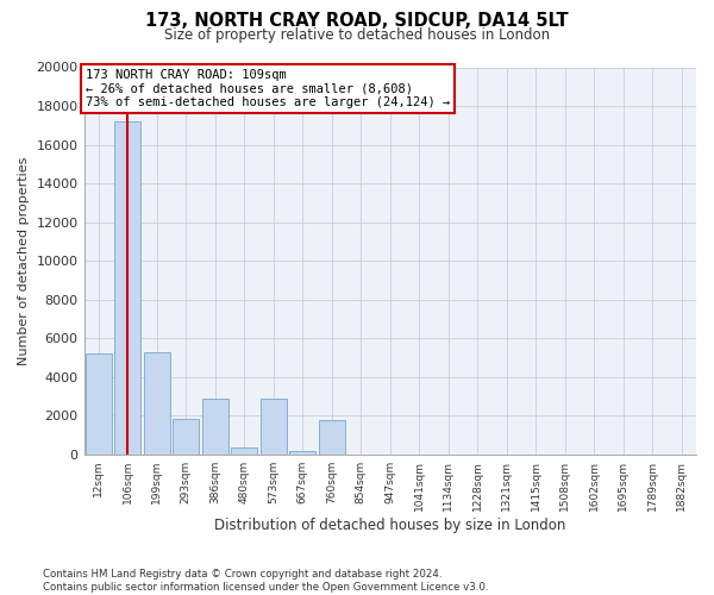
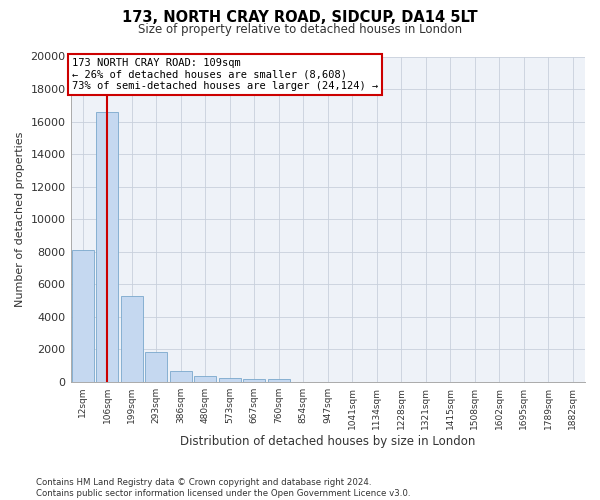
12sqm: 5200 -> 8100
106sqm: 17200 -> 16600
386sqm: 2900 -> 700
573sqm: 2900 -> 300
760sqm: 1800 -> 200
